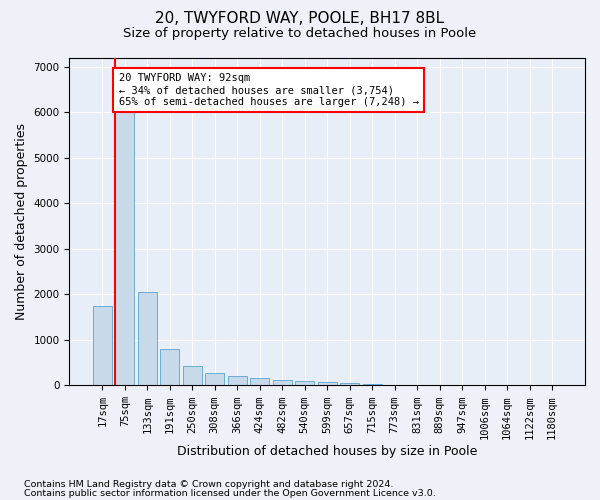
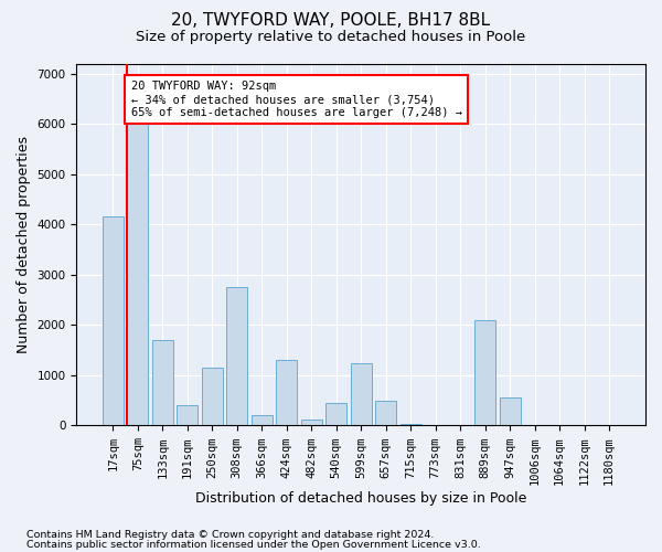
17sqm: 1750 -> 4150
133sqm: 2050 -> 1700
191sqm: 800 -> 400
250sqm: 420 -> 1150
308sqm: 270 -> 2750
424sqm: 160 -> 1300
540sqm: 100 -> 450
599sqm: 80 -> 1250
657sqm: 50 -> 500
889sqm: 0 -> 2100
947sqm: 0 -> 550
